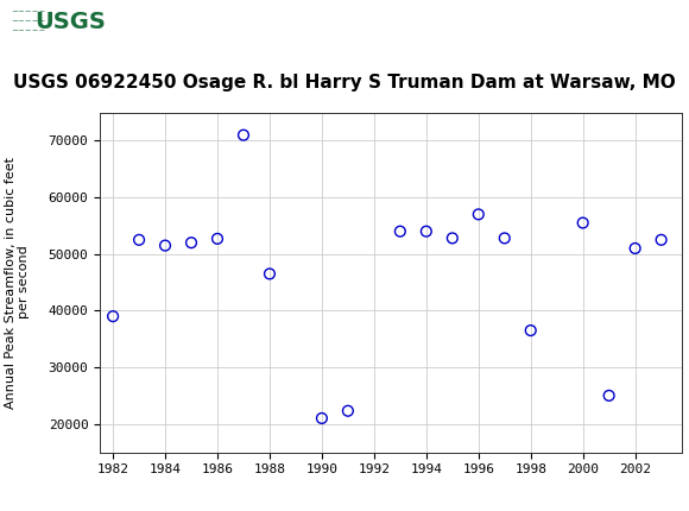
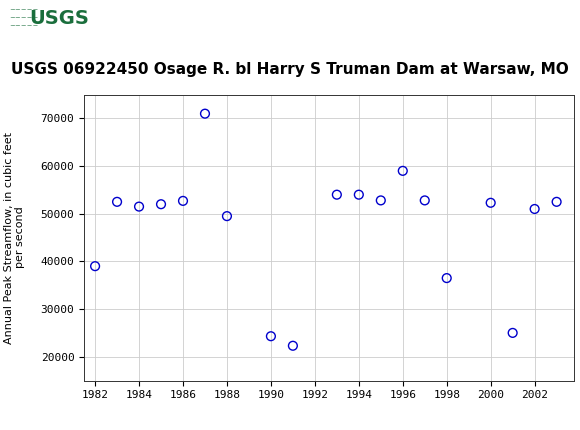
1988: 46500 -> 49500
1990: 21000 -> 24300
1996: 57000 -> 59000
2000: 55500 -> 52300
